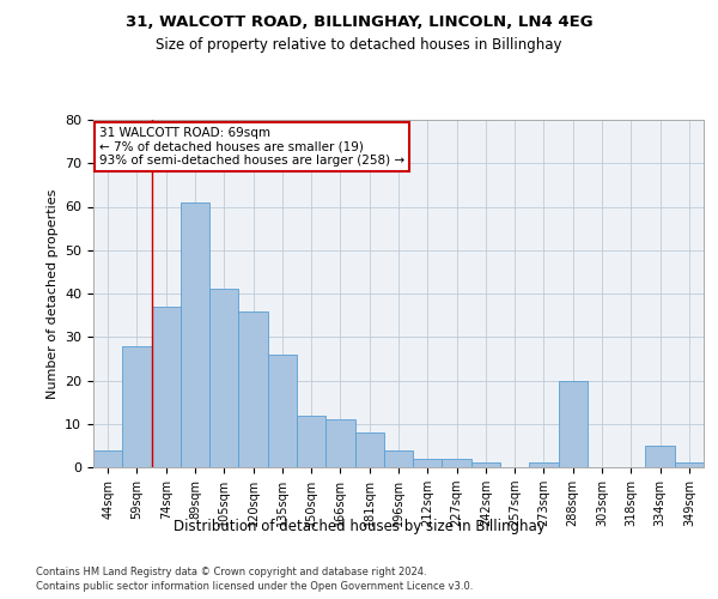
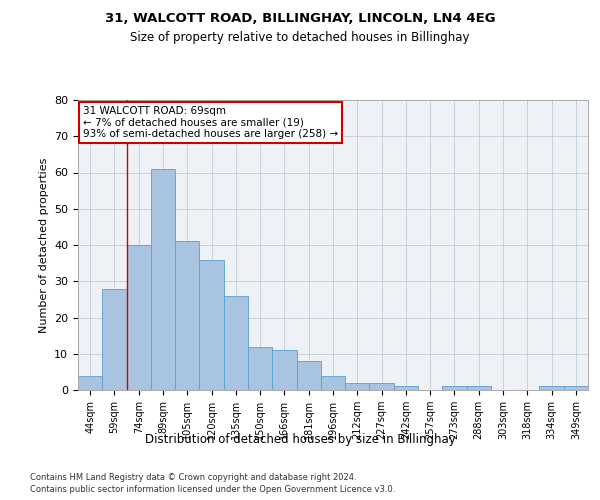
74sqm: 37 -> 40
288sqm: 20 -> 1
334sqm: 5 -> 1
